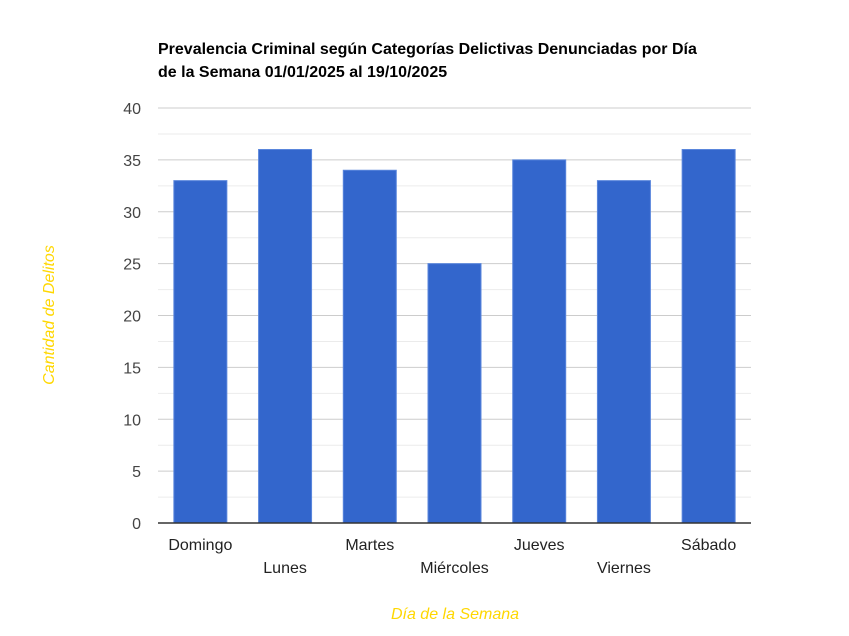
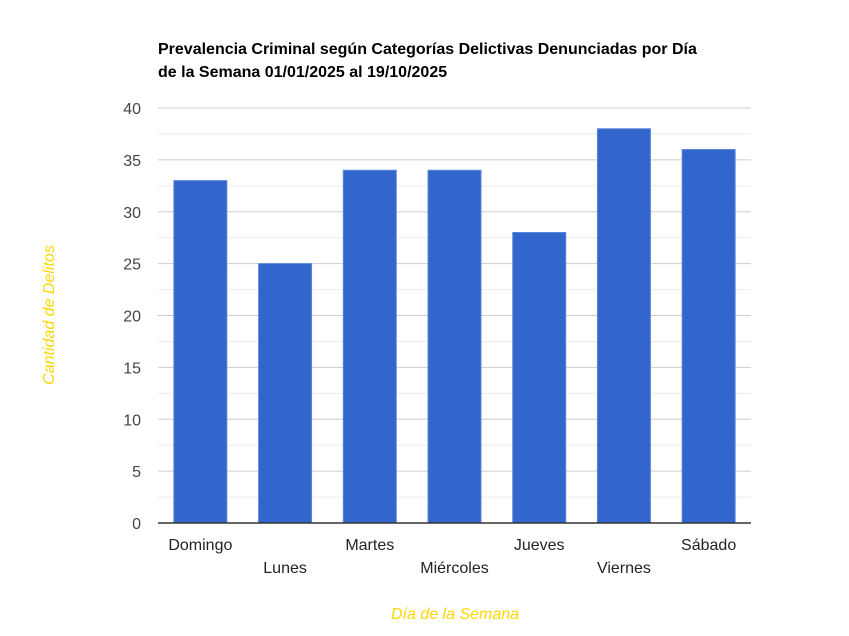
Lunes: 36 -> 25
Miércoles: 25 -> 34
Jueves: 35 -> 28
Viernes: 33 -> 38
